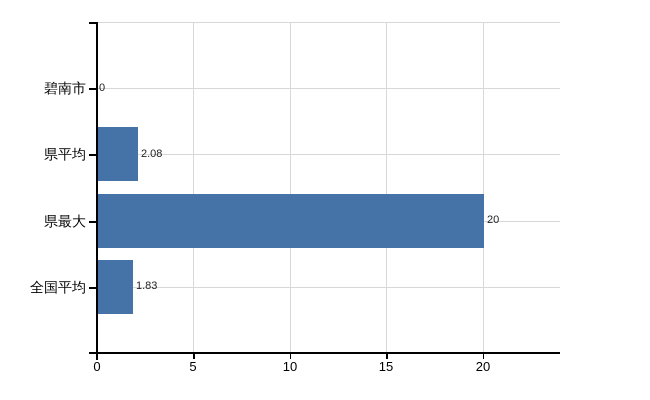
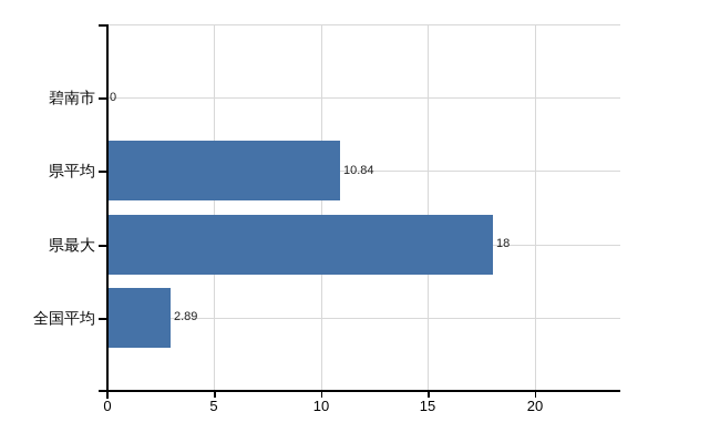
県平均: 2.08 -> 10.84
県最大: 20 -> 18
全国平均: 1.83 -> 2.89
